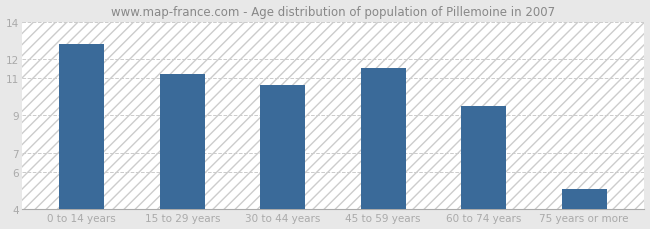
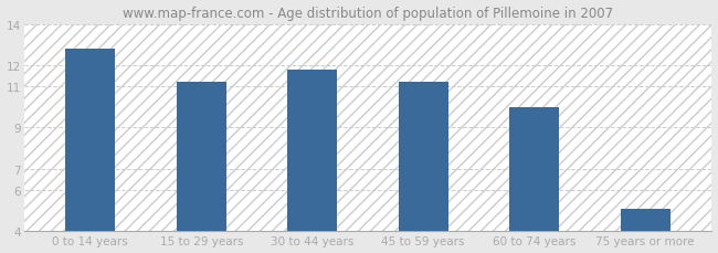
30 to 44 years: 10.6 -> 11.8
45 to 59 years: 11.5 -> 11.2
60 to 74 years: 9.5 -> 10.0
